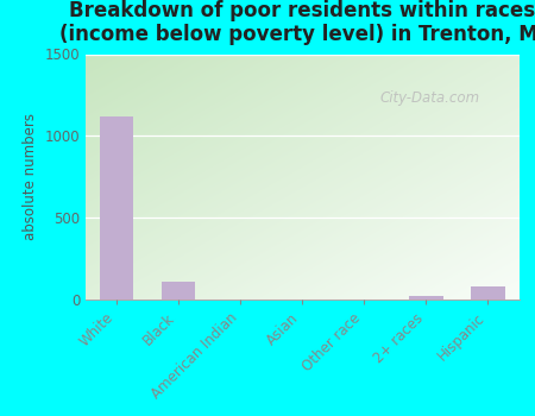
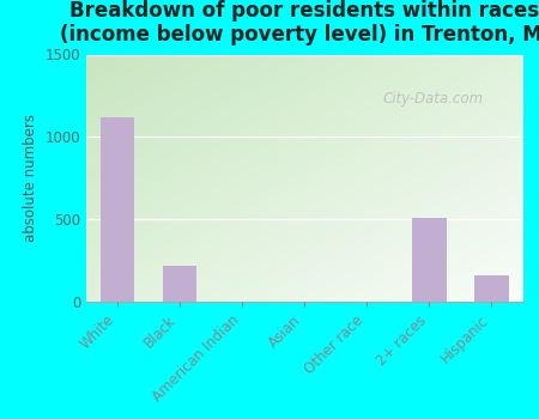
Black: 110 -> 220
2+ races: 20 -> 510
Hispanic: 80 -> 160
